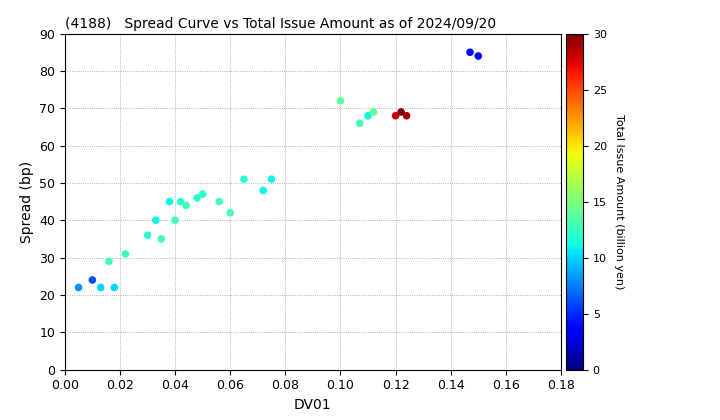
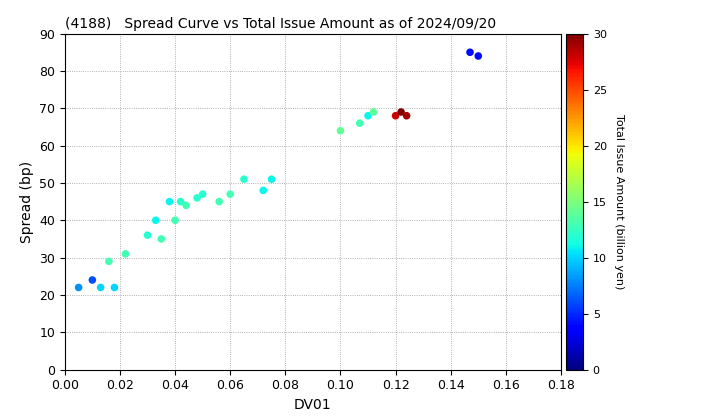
0.06: 42 -> 47
0.10: 72 -> 64
